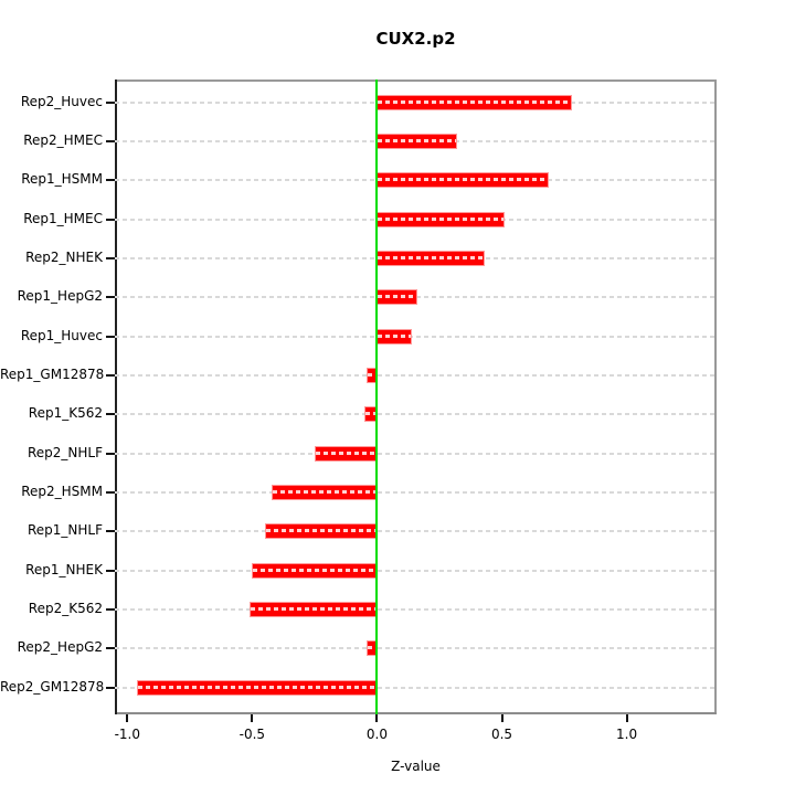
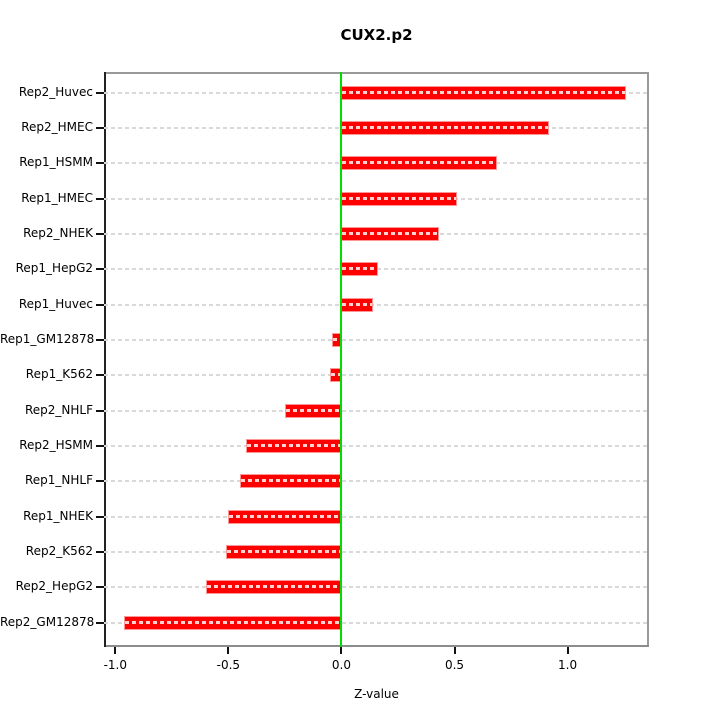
Rep2_Huvec: 0.78 -> 1.26
Rep2_HMEC: 0.32 -> 0.92
Rep2_HepG2: -0.04 -> -0.60
